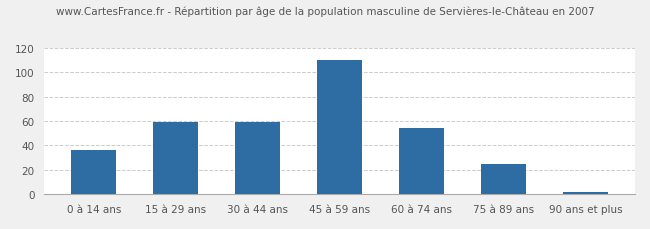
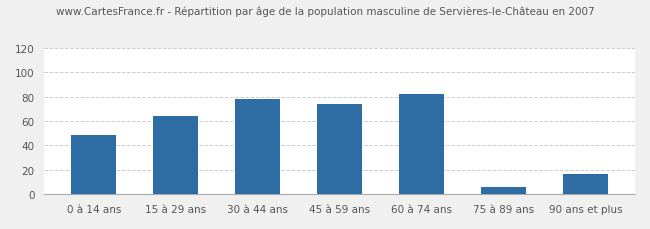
0 à 14 ans: 36 -> 49
15 à 29 ans: 59 -> 64
30 à 44 ans: 59 -> 78
45 à 59 ans: 110 -> 74
60 à 74 ans: 54 -> 82
75 à 89 ans: 25 -> 6
90 ans et plus: 2 -> 17
